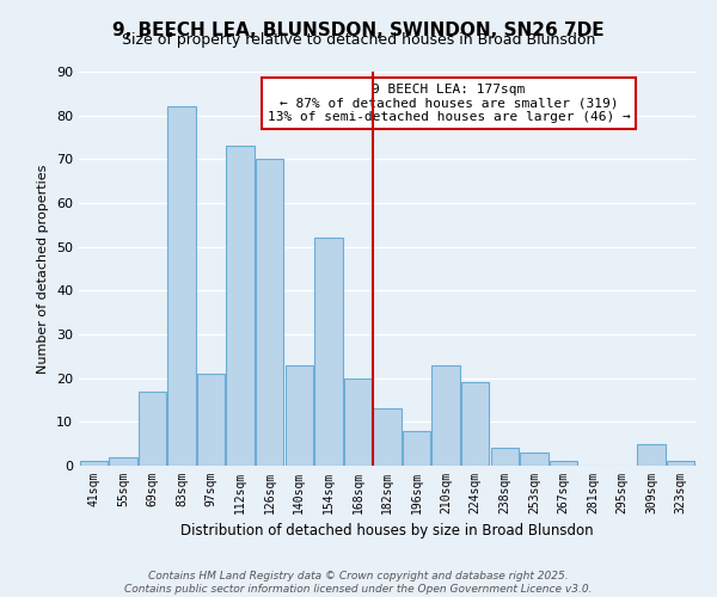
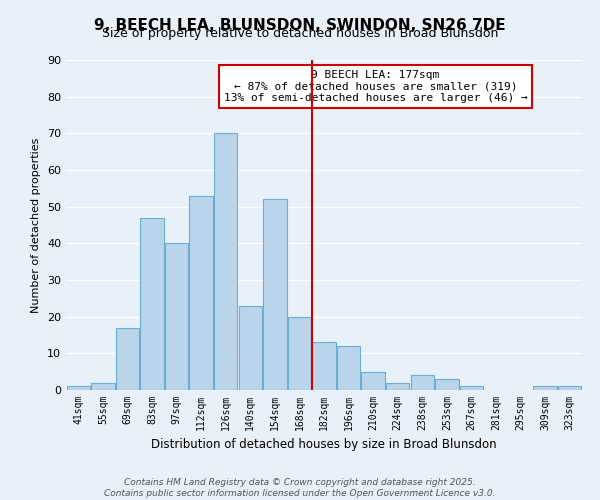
83sqm: 82 -> 47
97sqm: 21 -> 40
112sqm: 73 -> 53
196sqm: 8 -> 12
210sqm: 23 -> 5
224sqm: 19 -> 2
309sqm: 5 -> 1
